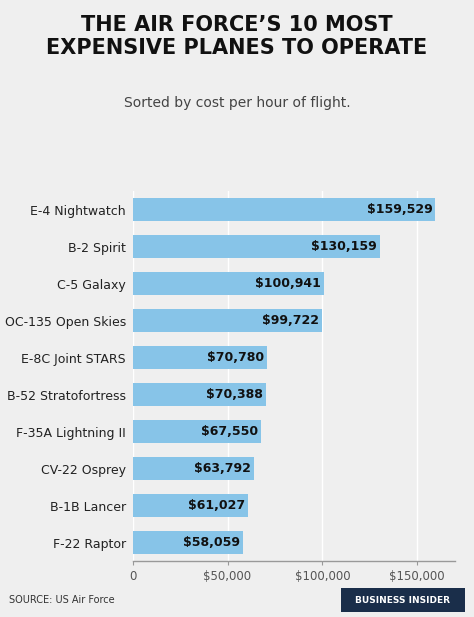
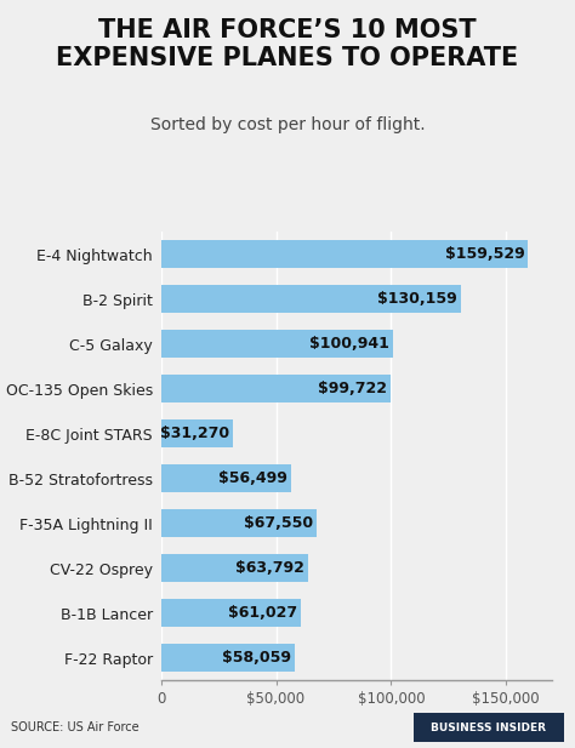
E-8C Joint STARS: $70,780 -> $31,270
B-52 Stratofortress: $70,388 -> $56,499
